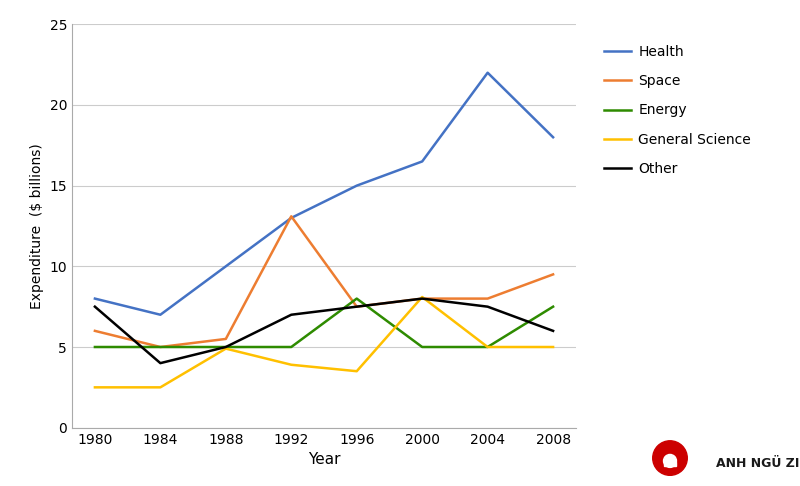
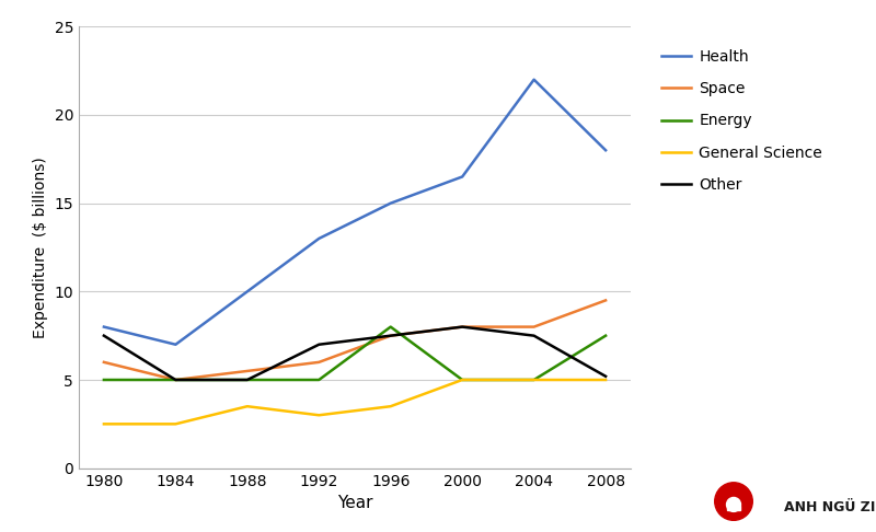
Other/1984: 4.0 -> 5.0
General Science/1988: 4.9 -> 3.5
Space/1992: 13.1 -> 6.0
General Science/1992: 3.9 -> 3.0
General Science/2000: 8.1 -> 5.0
Other/2008: 6.0 -> 5.2
